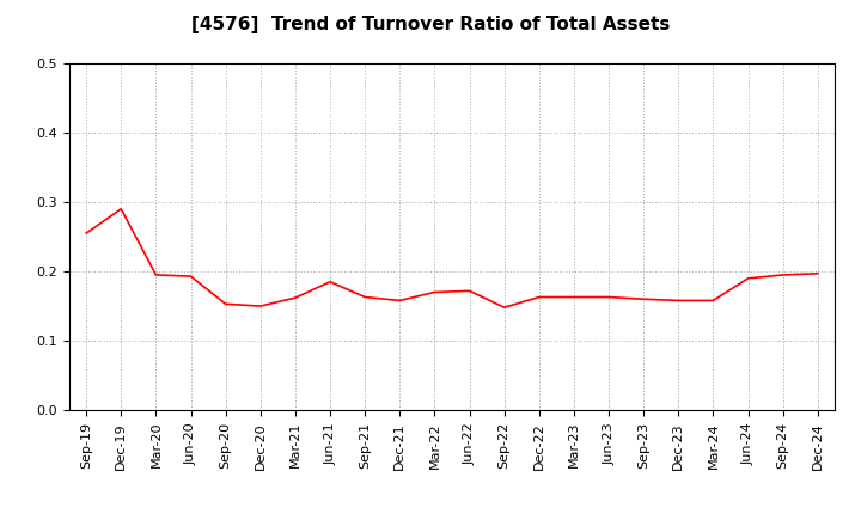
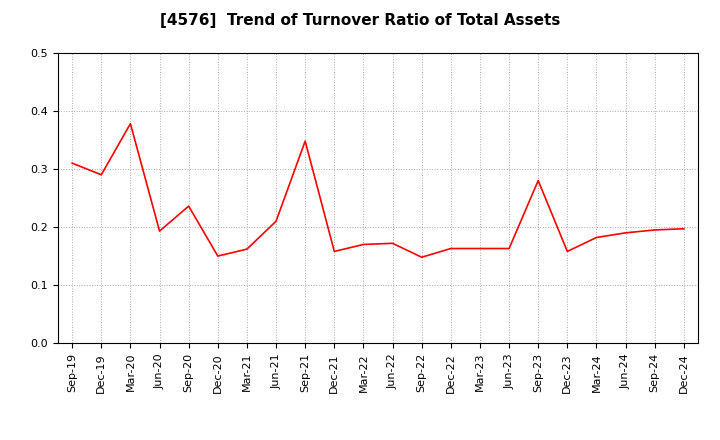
Sep-19: 0.255 -> 0.310
Mar-20: 0.195 -> 0.378
Sep-20: 0.153 -> 0.236
Jun-21: 0.185 -> 0.210
Sep-21: 0.163 -> 0.348
Sep-23: 0.160 -> 0.280
Mar-24: 0.158 -> 0.182
